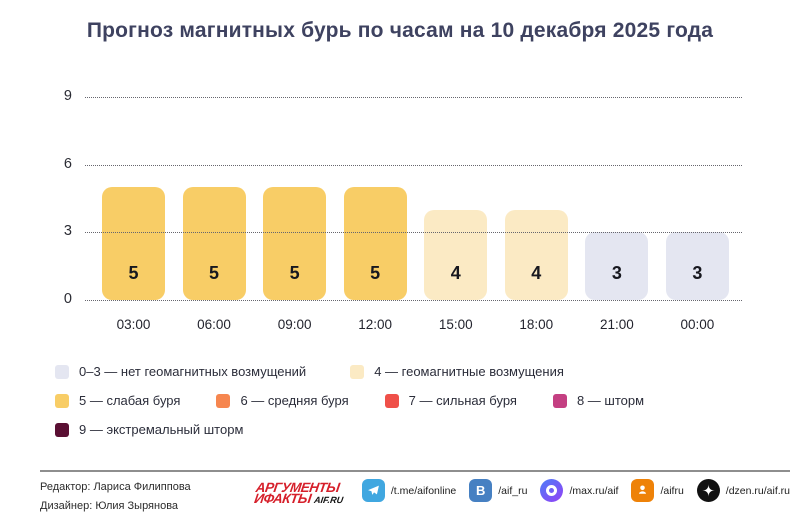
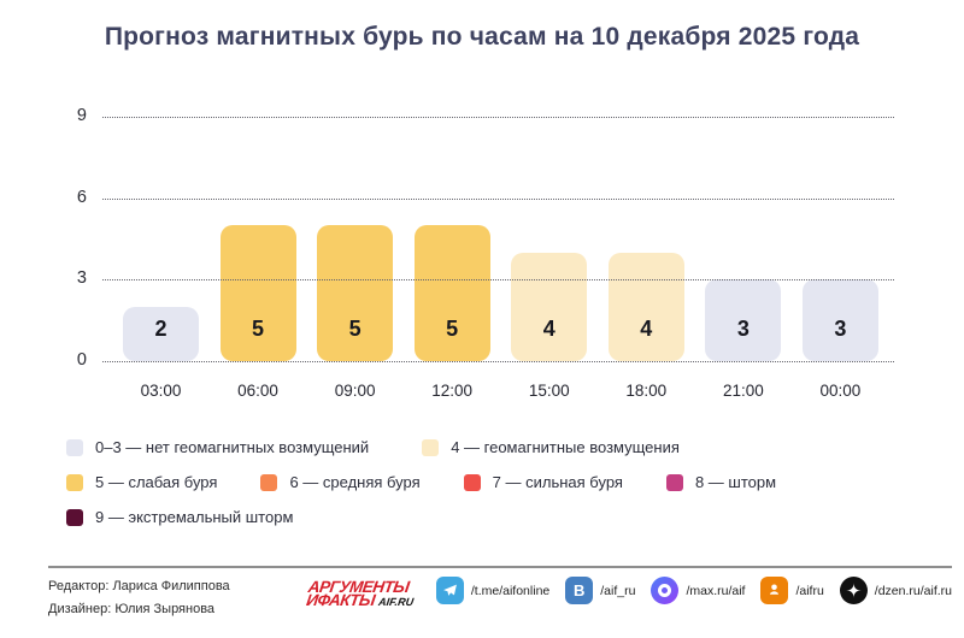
03:00: 5 -> 2
